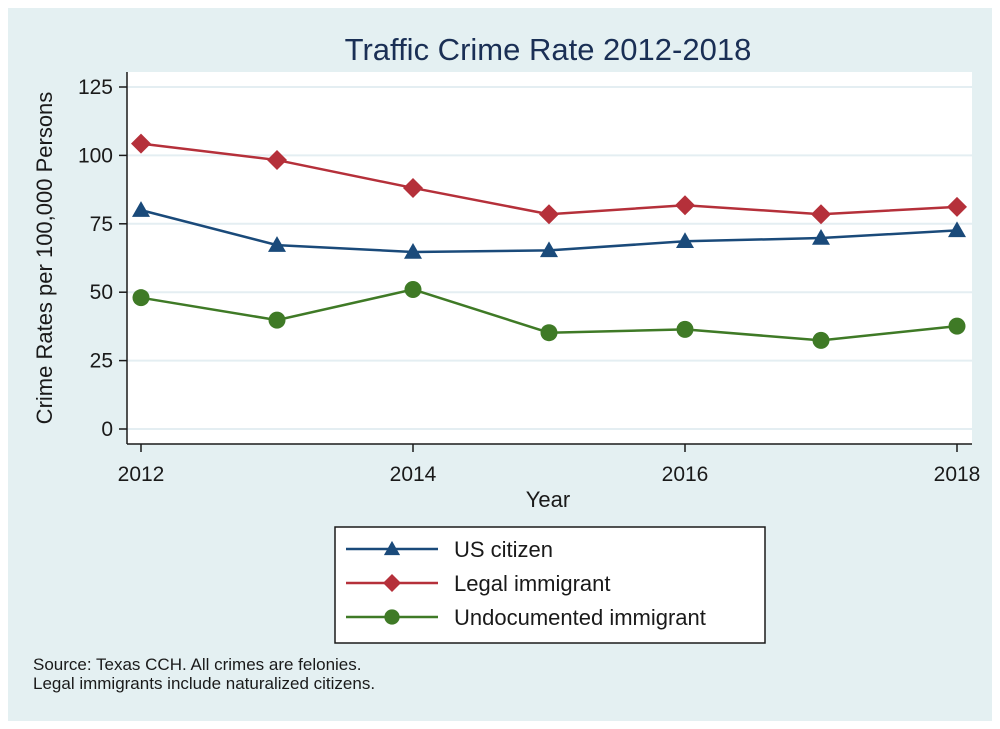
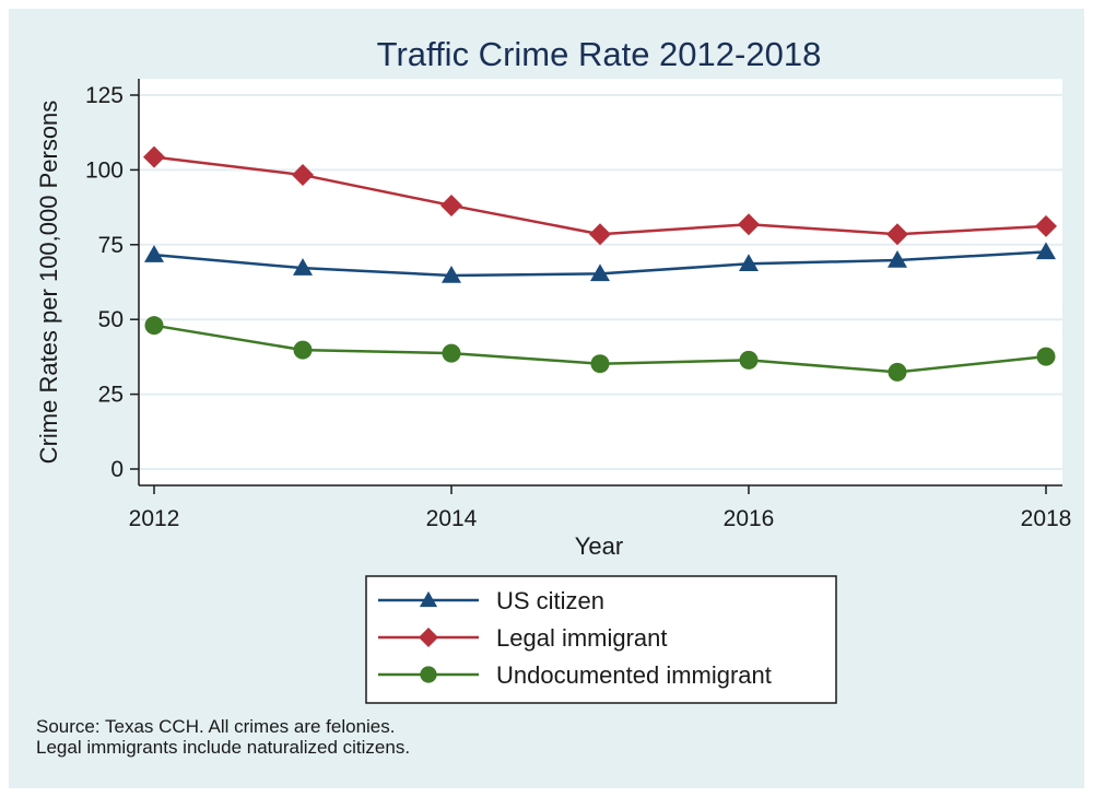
US citizen/2012: 80 -> 72
Undocumented immigrant/2014: 51 -> 39
